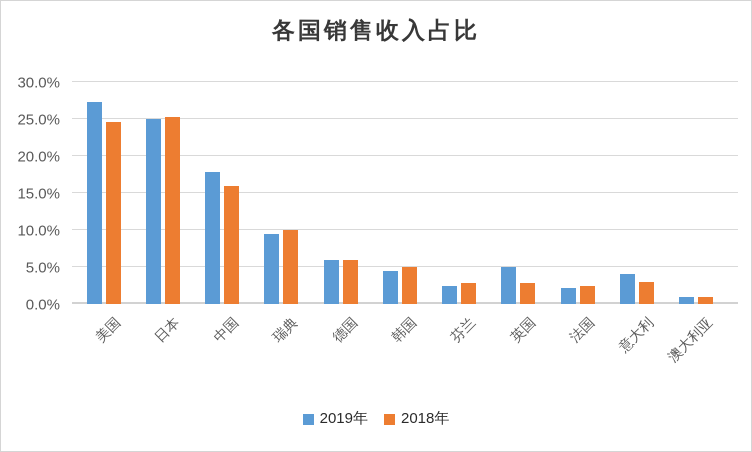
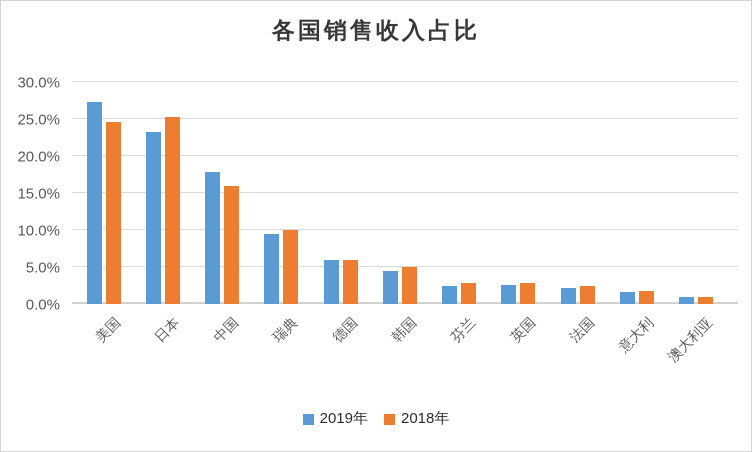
2019年/日本: 25% -> 23%
2019年/英国: 5% -> 3%
2019年/意大利: 4% -> 2%
2018年/意大利: 3% -> 2%
